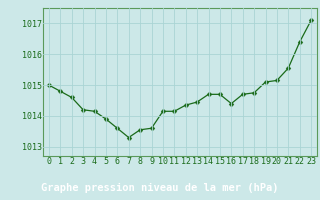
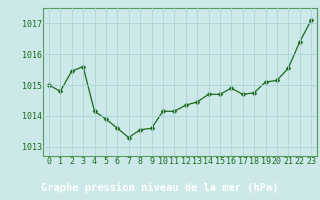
2: 1014.60 -> 1015.45
3: 1014.20 -> 1015.60
16: 1014.40 -> 1014.90
